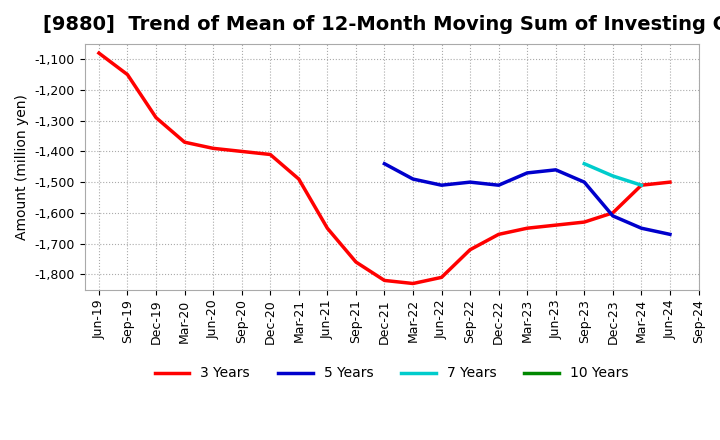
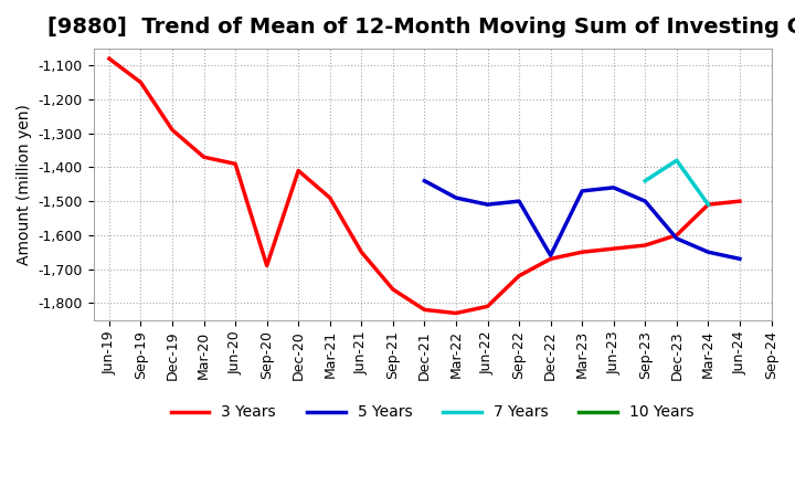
3 Years/Sep-20: -1,400 -> -1,690
5 Years/Dec-22: -1,510 -> -1,660
7 Years/Dec-23: -1,480 -> -1,380
